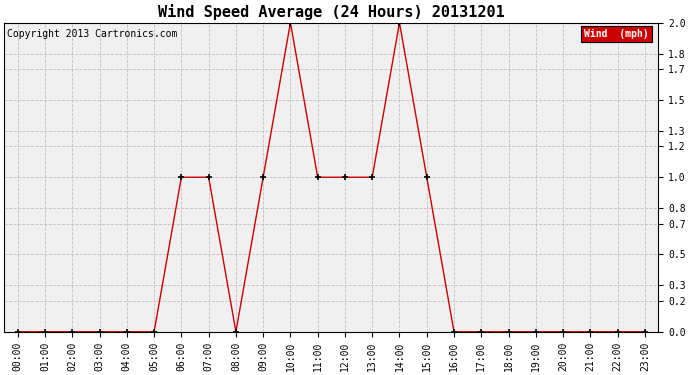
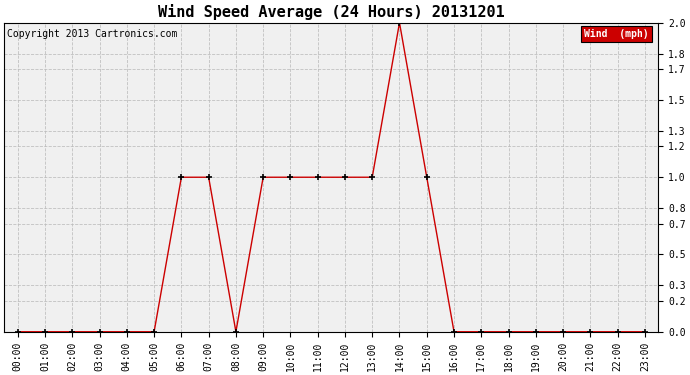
10:00: 2 -> 1
